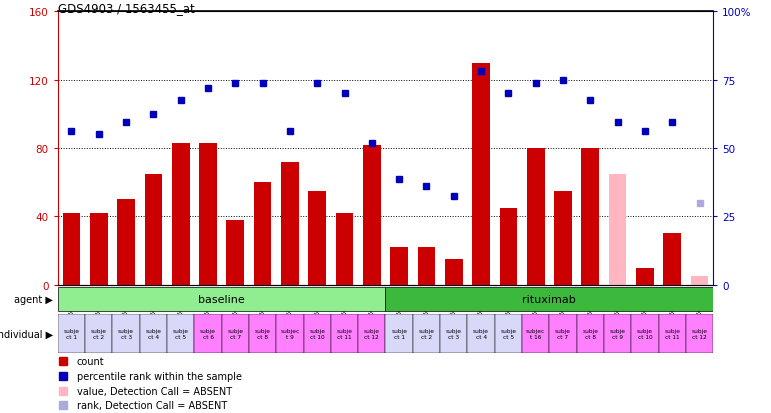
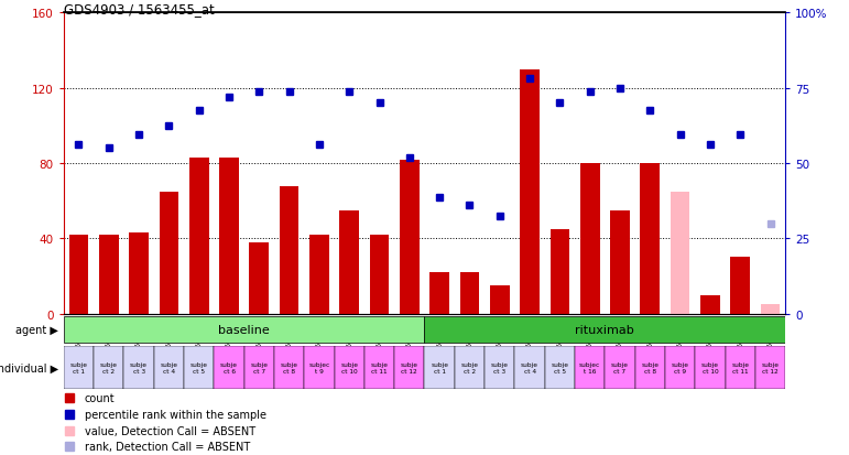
GSM609033: 50 -> 43
GSM609390: 60 -> 68
GSM609392: 72 -> 42
